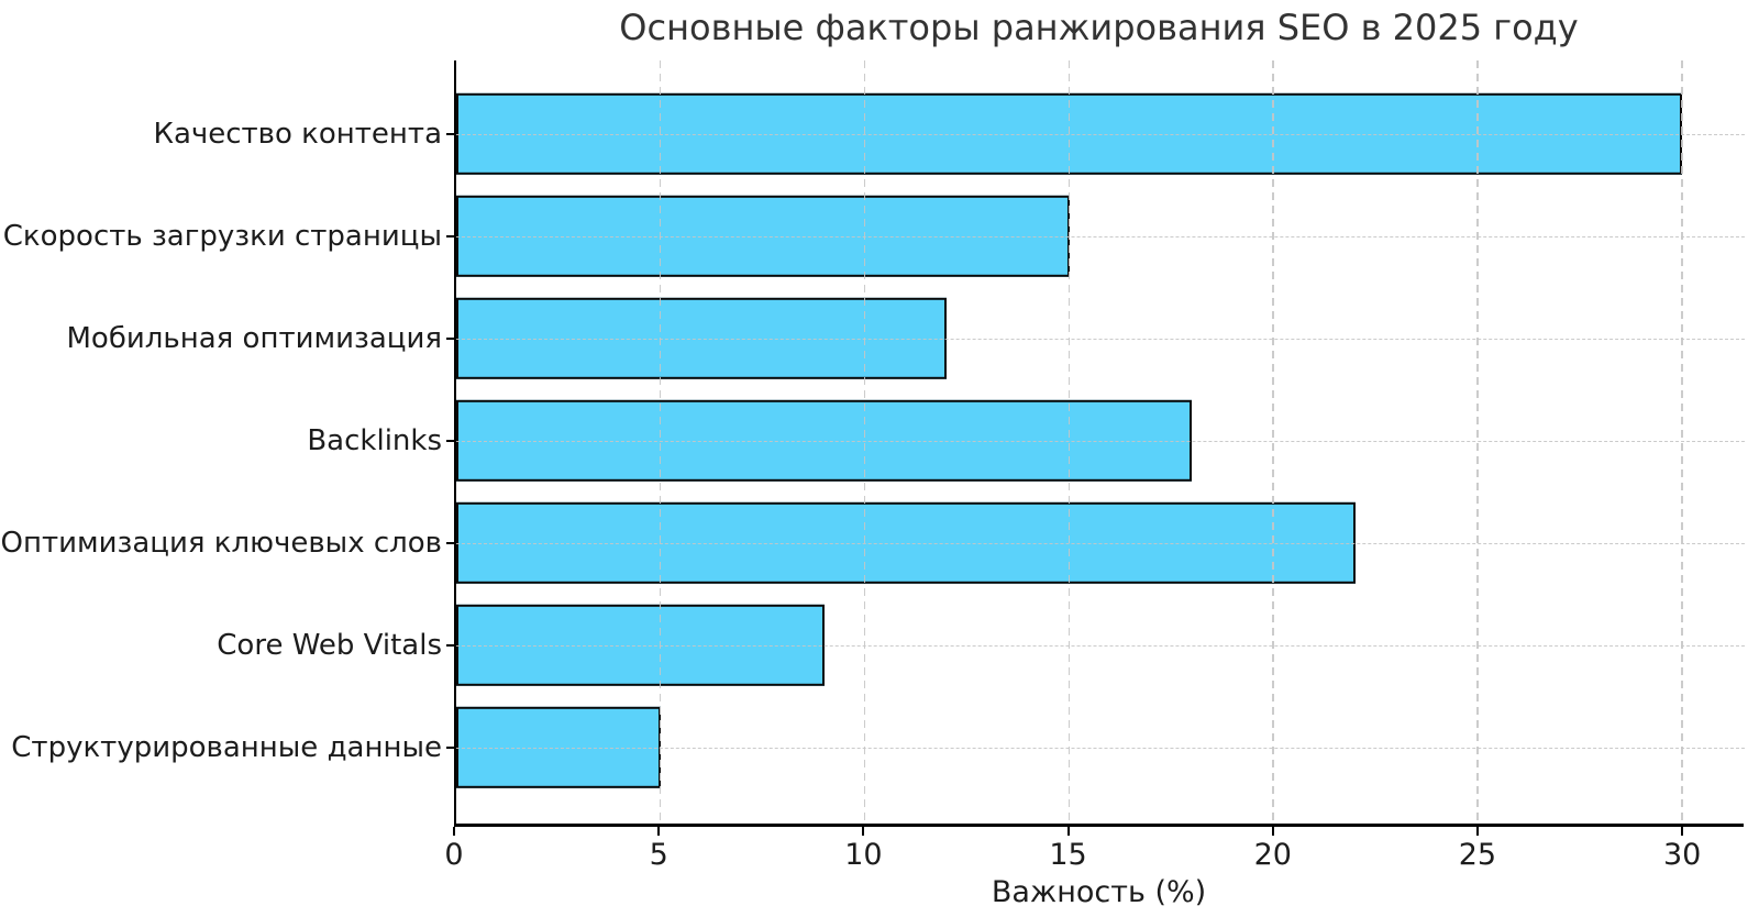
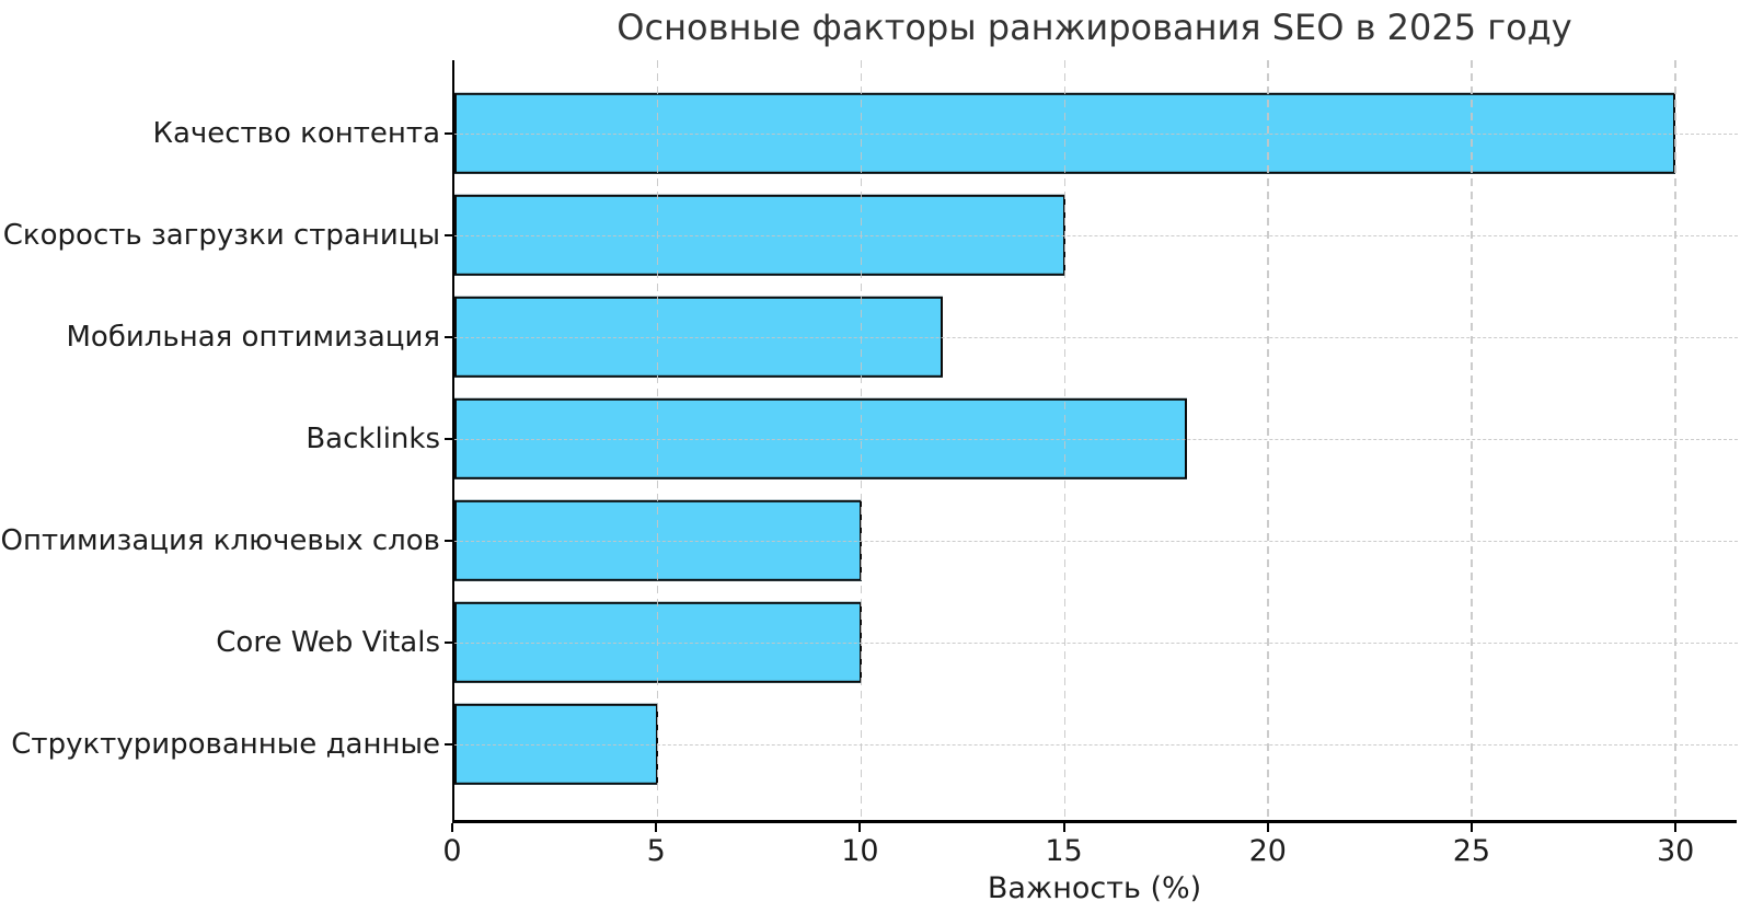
Оптимизация ключевых слов: 22 -> 10
Core Web Vitals: 9 -> 10
